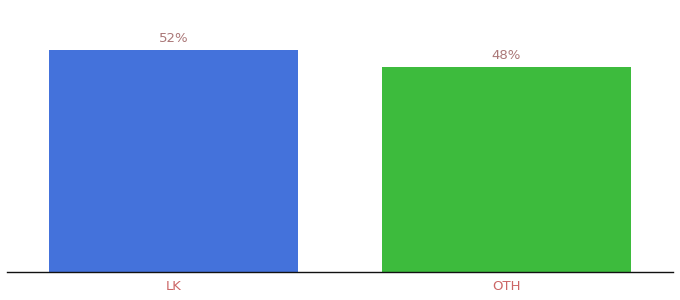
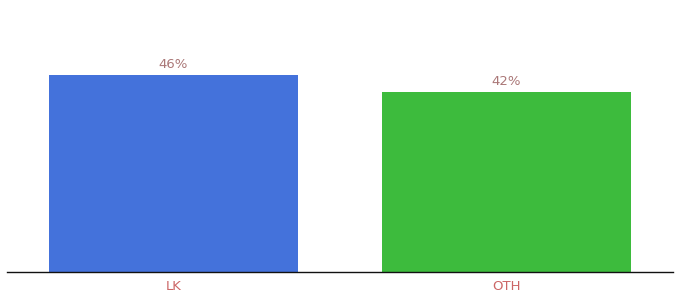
LK: 52% -> 46%
OTH: 48% -> 42%
